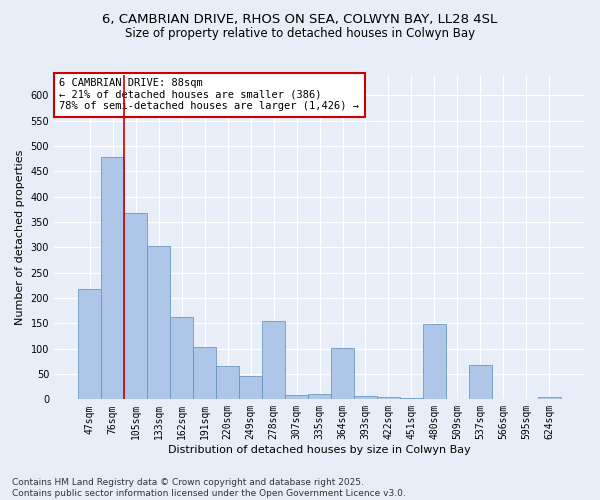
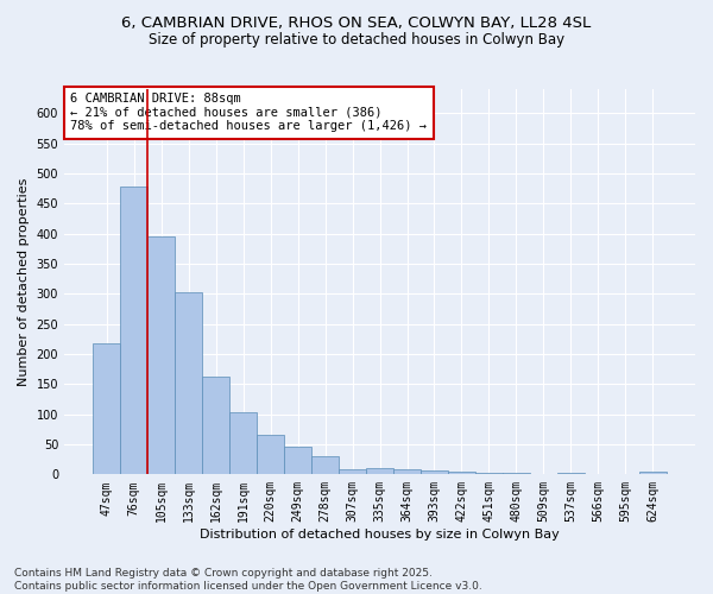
105sqm: 368 -> 395
278sqm: 154 -> 30
364sqm: 102 -> 9
480sqm: 148 -> 2
537sqm: 68 -> 2
